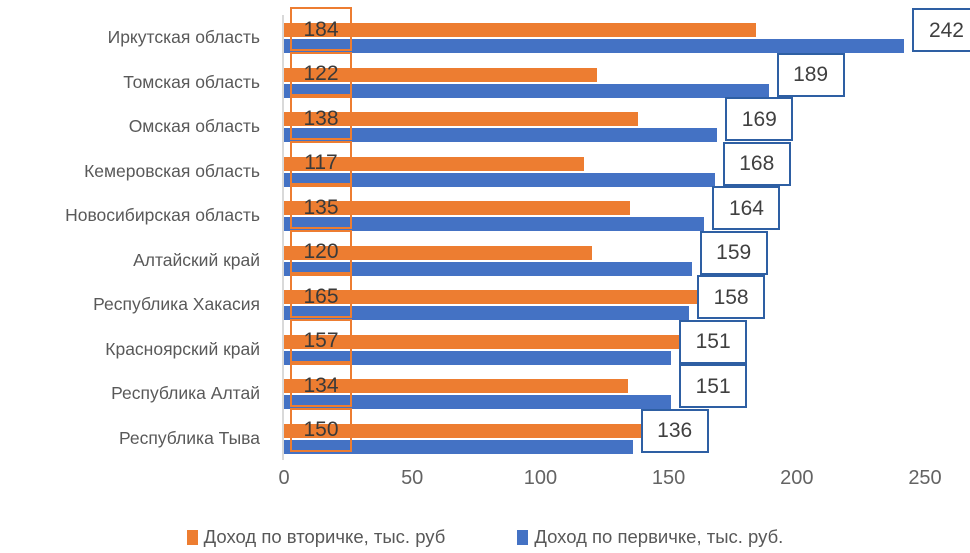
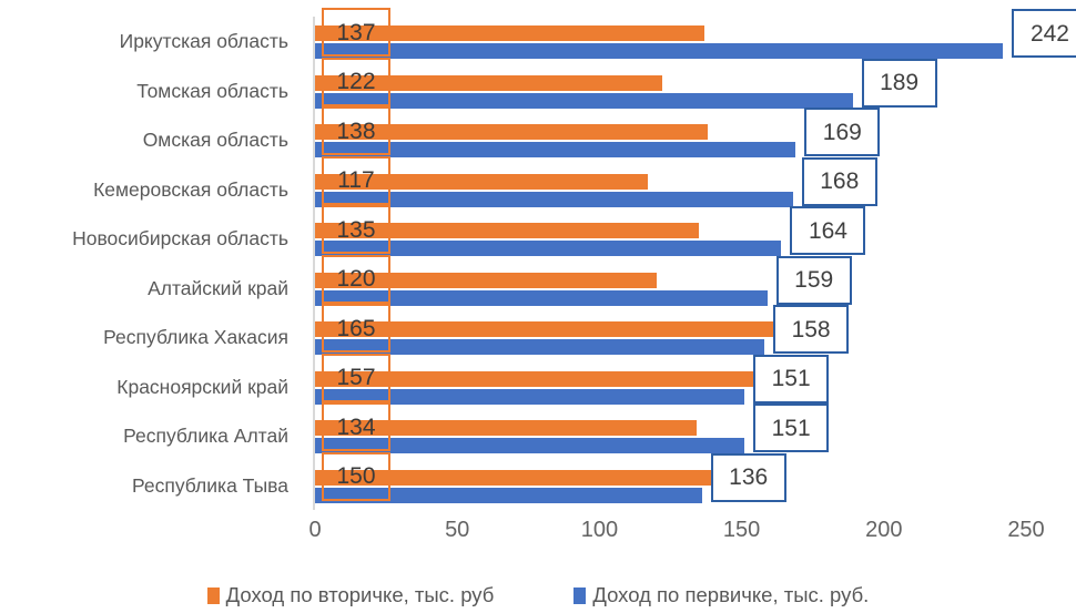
Доход по вторичке, тыс. руб/Иркутская область: 184 -> 137
